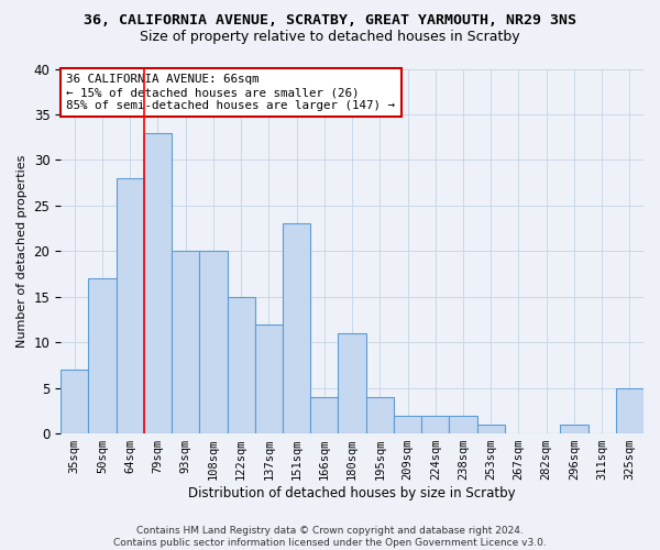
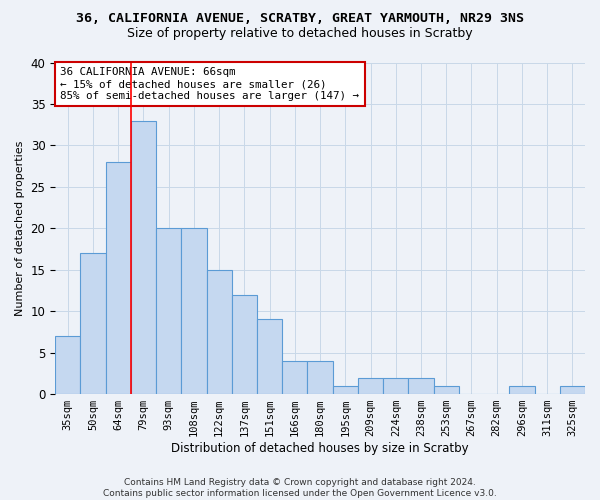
151sqm: 23 -> 9
180sqm: 11 -> 4
195sqm: 4 -> 1
325sqm: 5 -> 1
